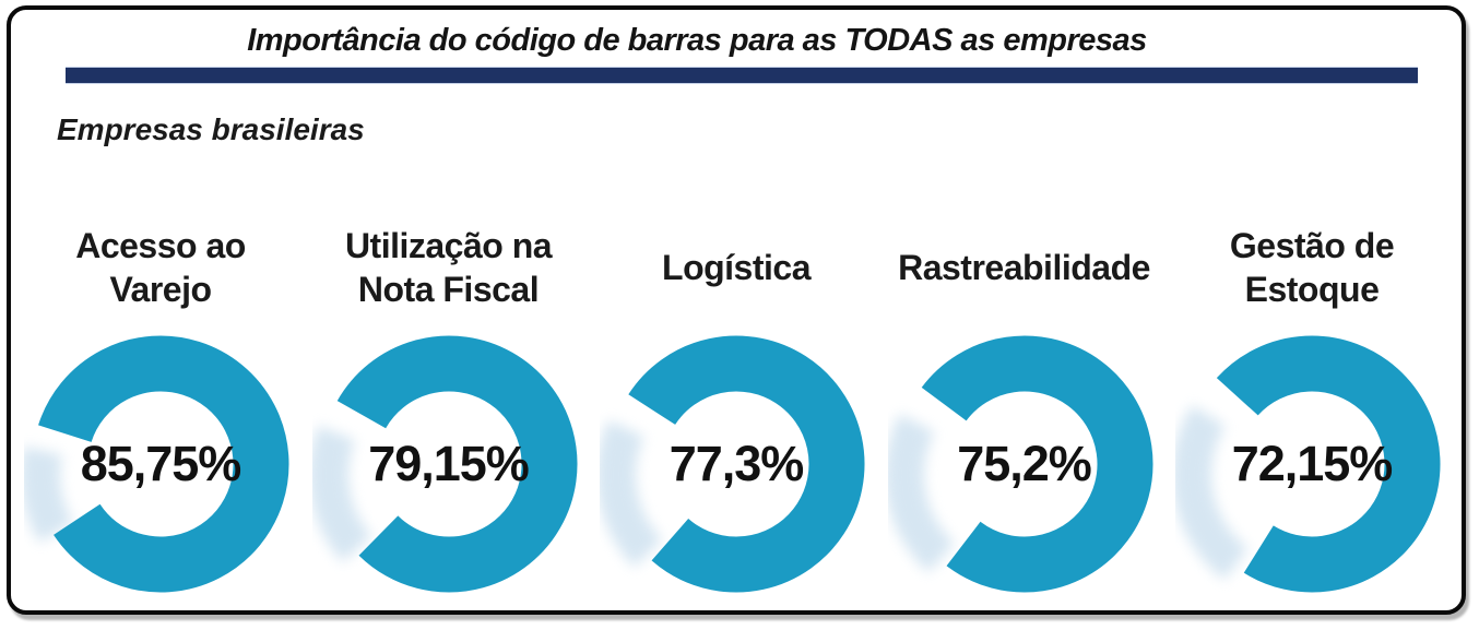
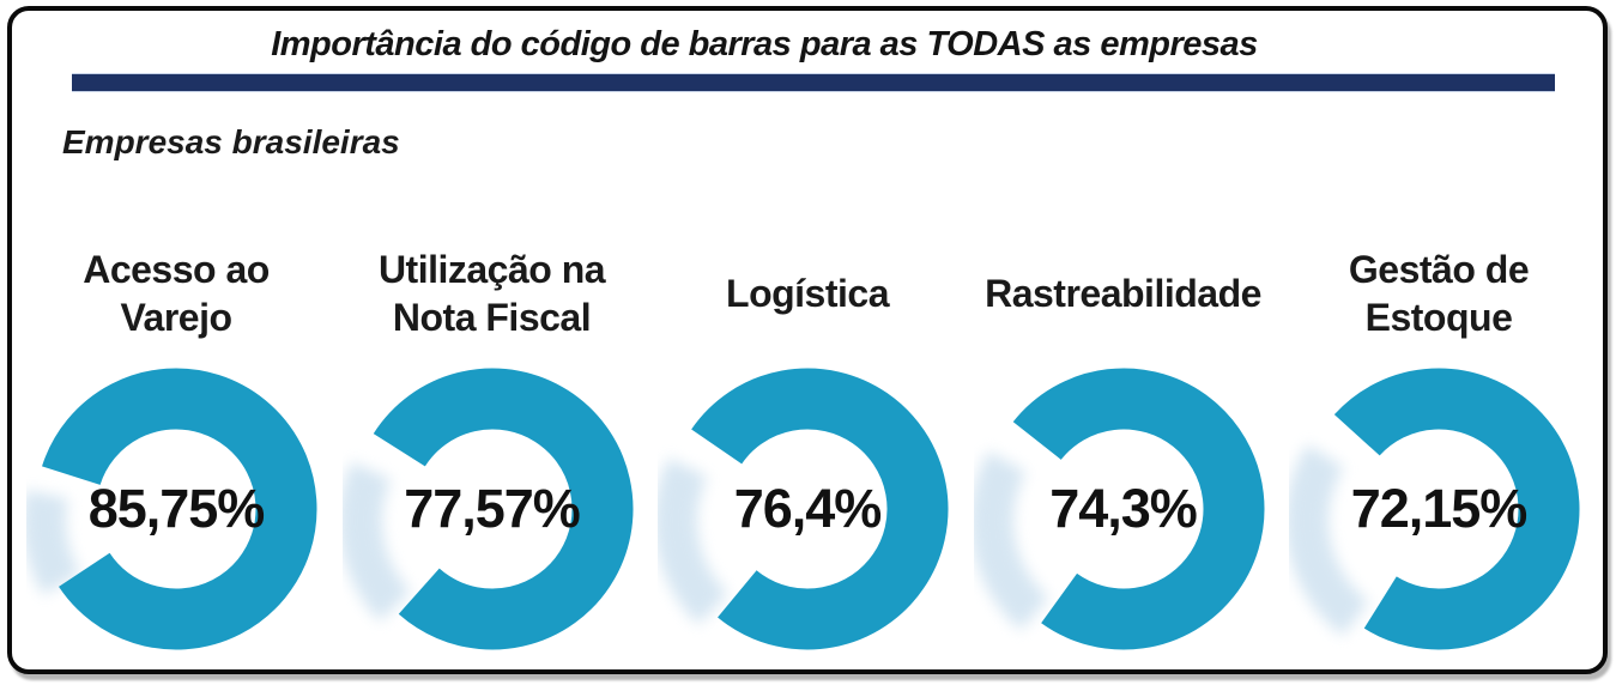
Utilização na Nota Fiscal: 79,15% -> 77,57%
Logística: 77,3% -> 76,4%
Rastreabilidade: 75,2% -> 74,3%
